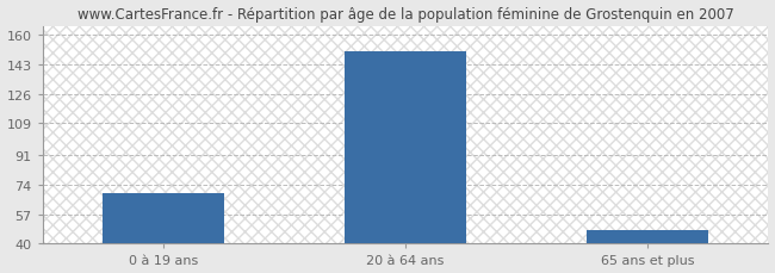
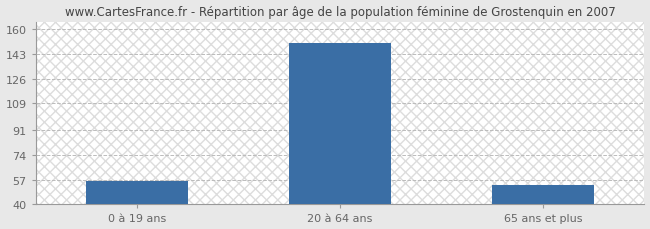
0 à 19 ans: 69 -> 56
65 ans et plus: 48 -> 53
